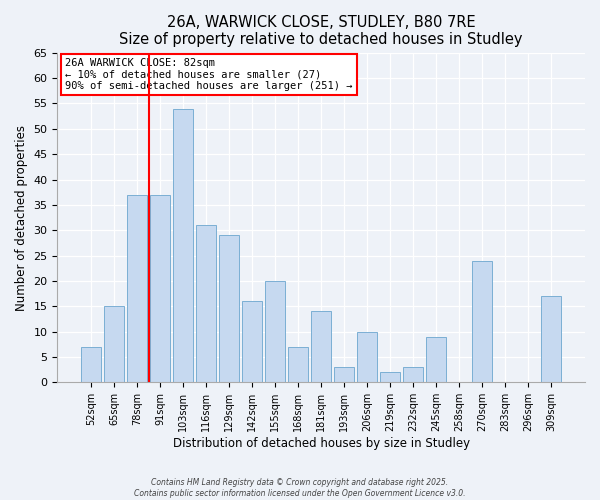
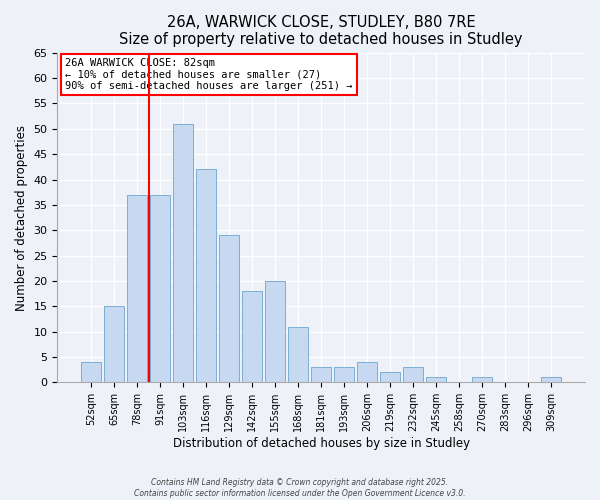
52sqm: 7 -> 4
103sqm: 54 -> 51
116sqm: 31 -> 42
142sqm: 16 -> 18
168sqm: 7 -> 11
181sqm: 14 -> 3
206sqm: 10 -> 4
245sqm: 9 -> 1
270sqm: 24 -> 1
309sqm: 17 -> 1
